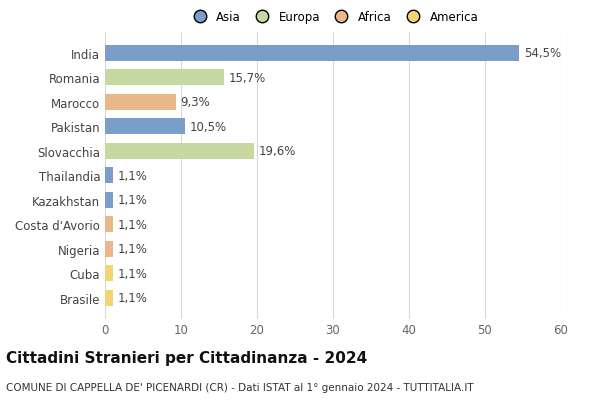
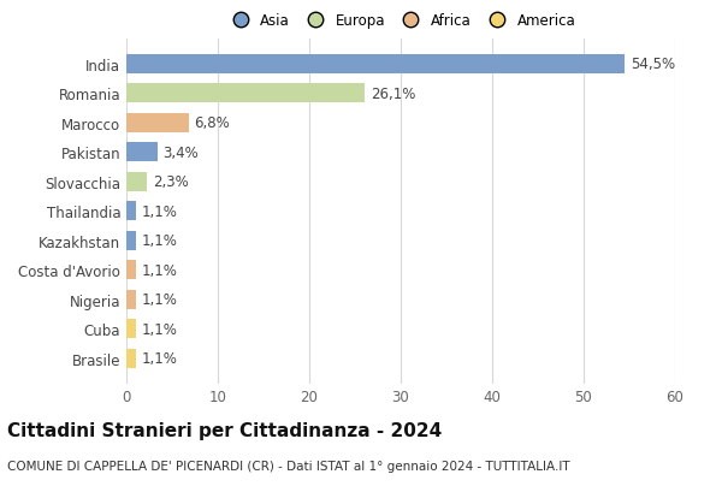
Romania: 15,7% -> 26,1%
Marocco: 9,3% -> 6,8%
Pakistan: 10,5% -> 3,4%
Slovacchia: 19,6% -> 2,3%
